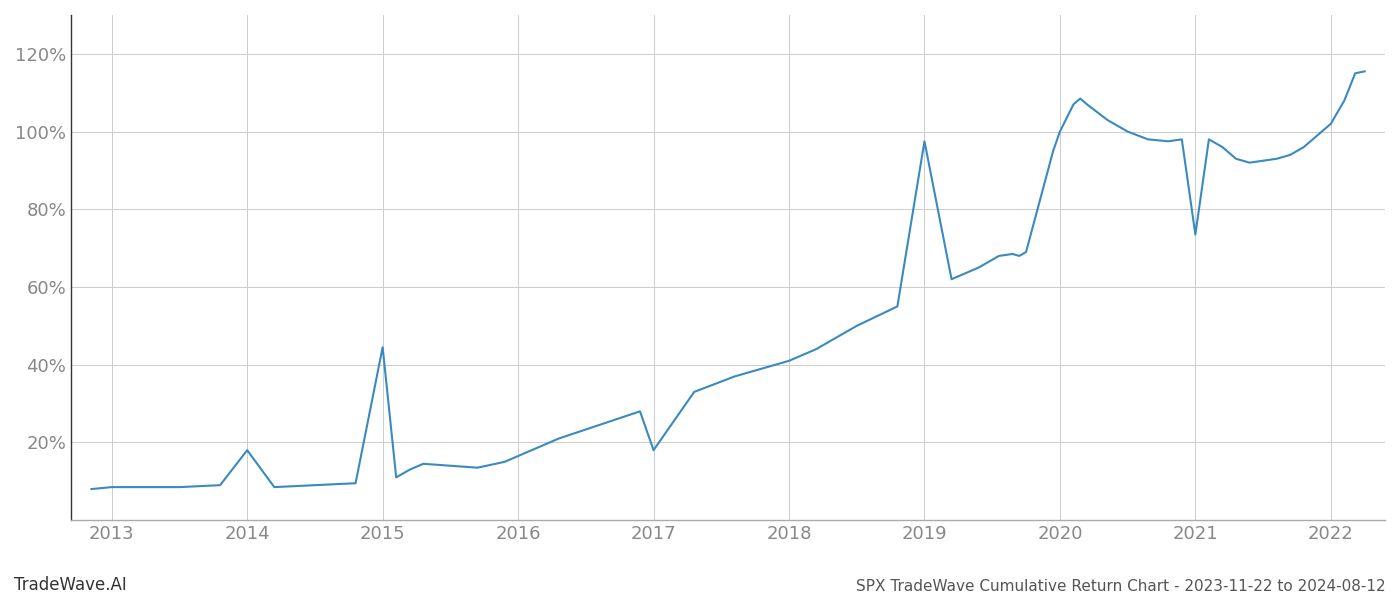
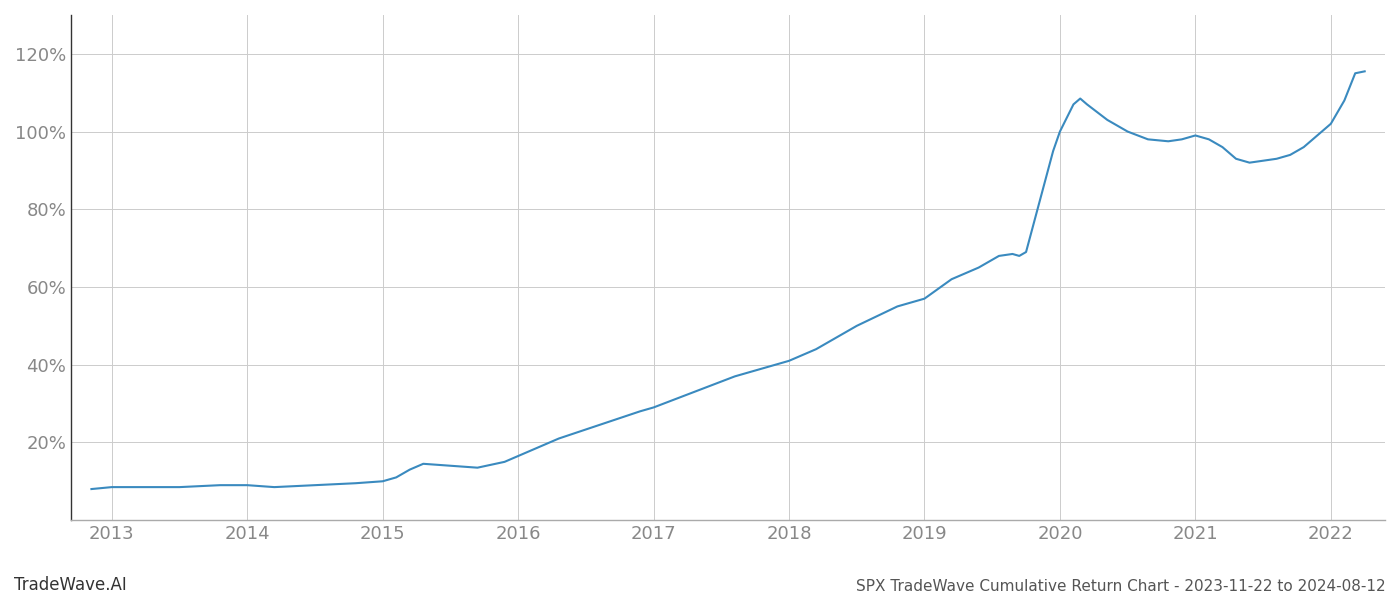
2014: 18.0% -> 9.0%
2015: 44.5% -> 10.0%
2017: 18.0% -> 29.0%
2019: 97.5% -> 57.0%
2021: 73.5% -> 99.0%
